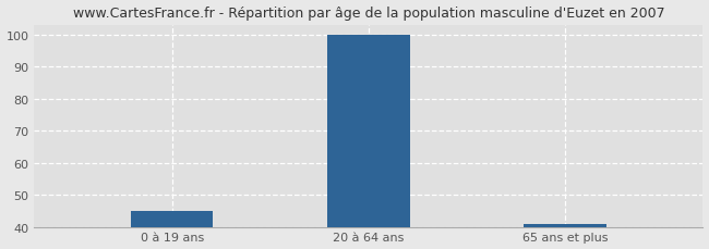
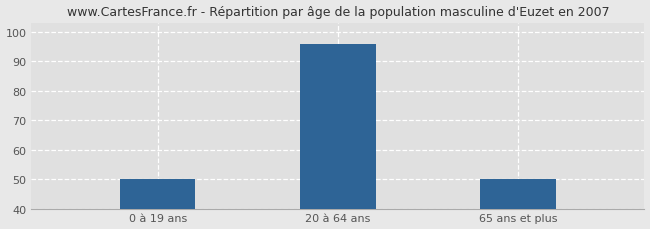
0 à 19 ans: 45 -> 50
20 à 64 ans: 100 -> 96
65 ans et plus: 41 -> 50
